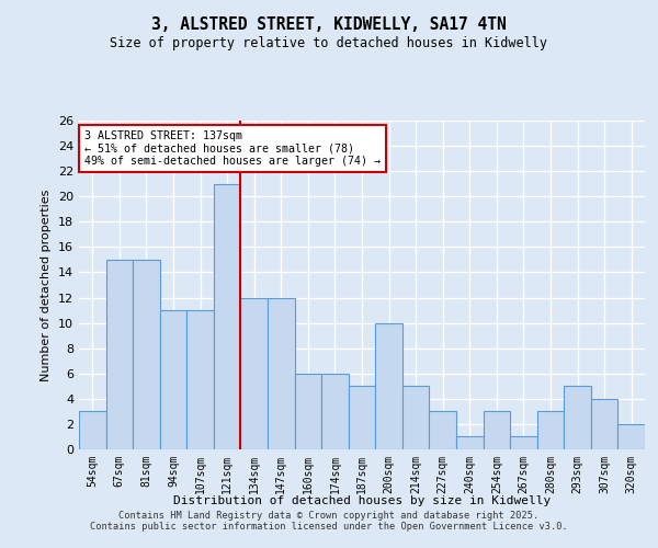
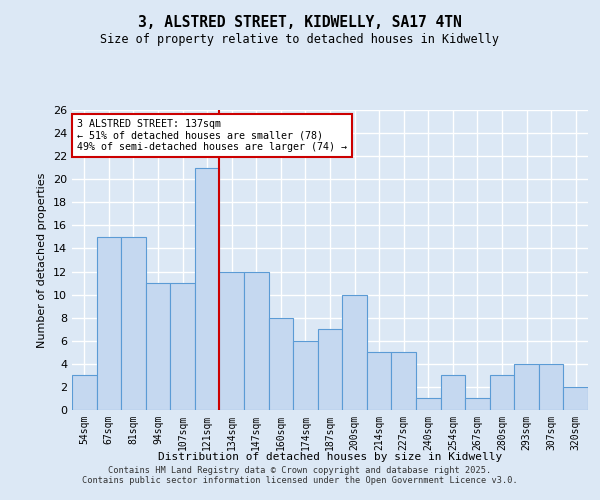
160sqm: 6 -> 8
187sqm: 5 -> 7
227sqm: 3 -> 5
293sqm: 5 -> 4
